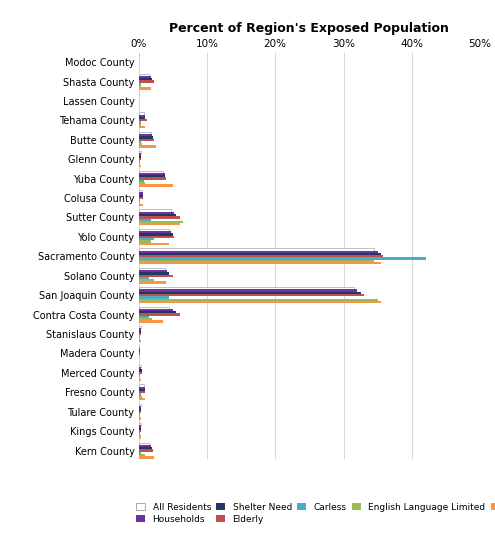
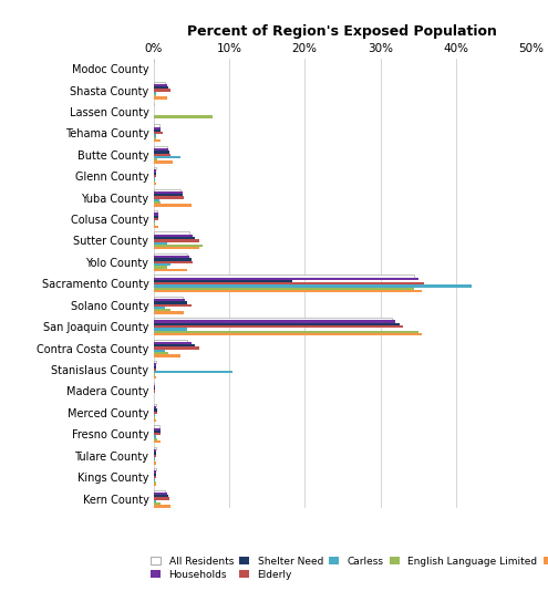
English Language Limited/Lassen County: 0.1% -> 7.8%
Carless/Butte County: 0.4% -> 3.6%
Shelter Need/Sacramento County: 35.5% -> 18.4%
Carless/Stanislaus County: 0.1% -> 10.4%
